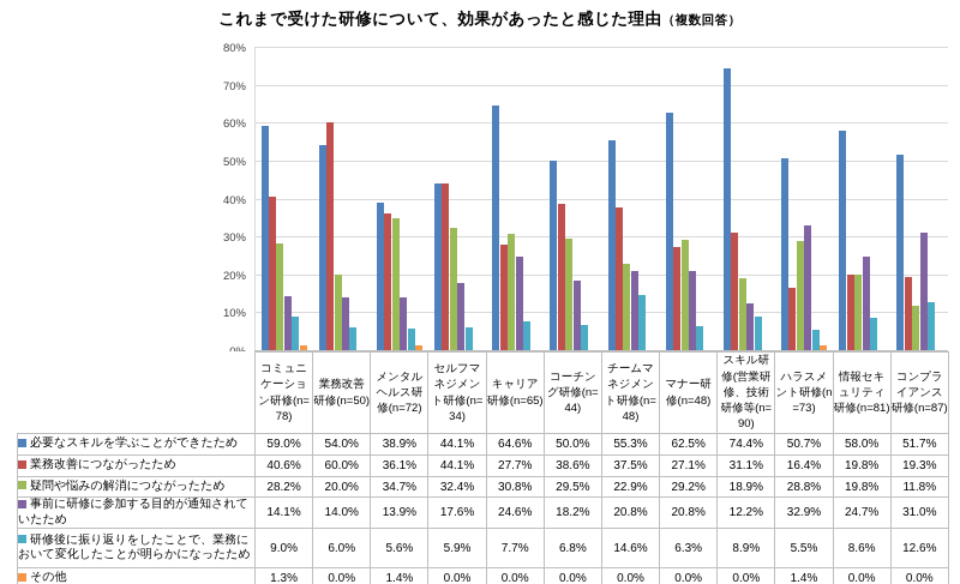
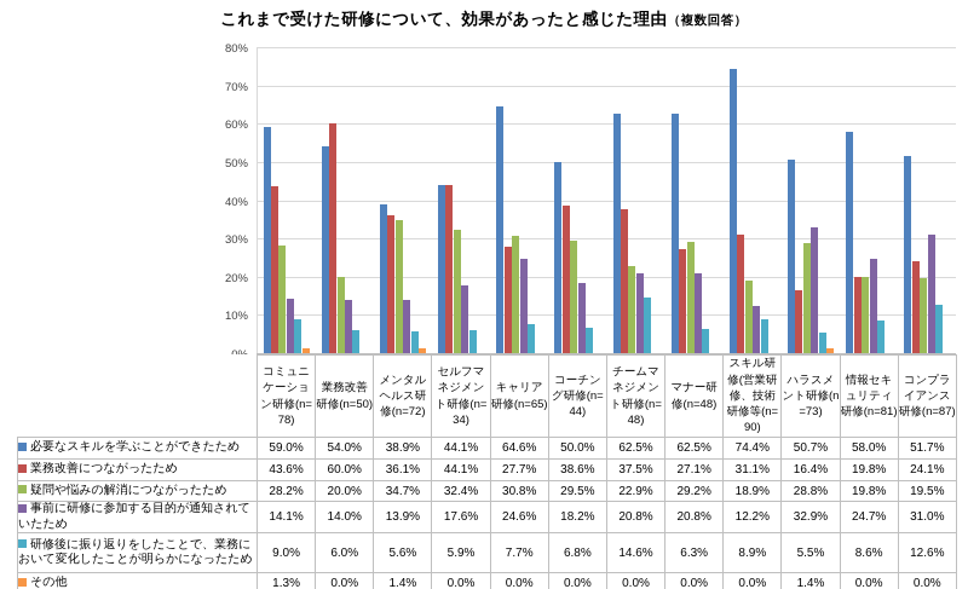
業務改善につながったため/コミュニケーション研修(n=78): 40.6% -> 43.6%
必要なスキルを学ぶことができたため/チームマネジメント研修(n=48): 55.3% -> 62.5%
業務改善につながったため/コンプライアンス研修(n=87): 19.3% -> 24.1%
疑問や悩みの解消につながったため/コンプライアンス研修(n=87): 11.8% -> 19.5%
